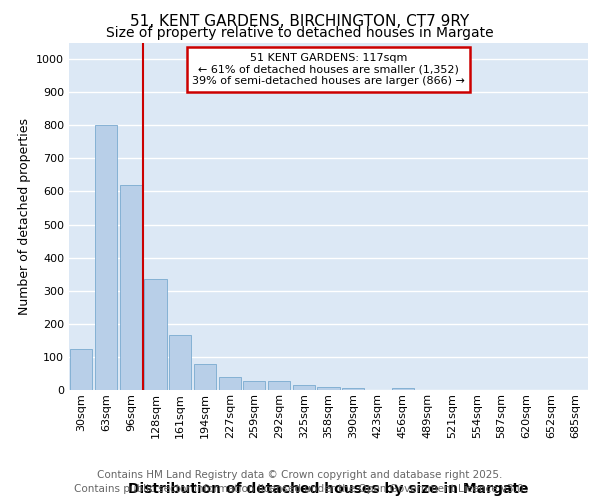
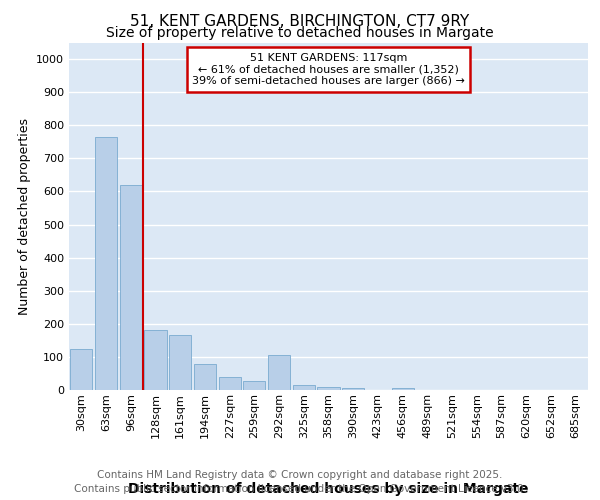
63sqm: 800 -> 765
128sqm: 335 -> 180
292sqm: 27 -> 105
